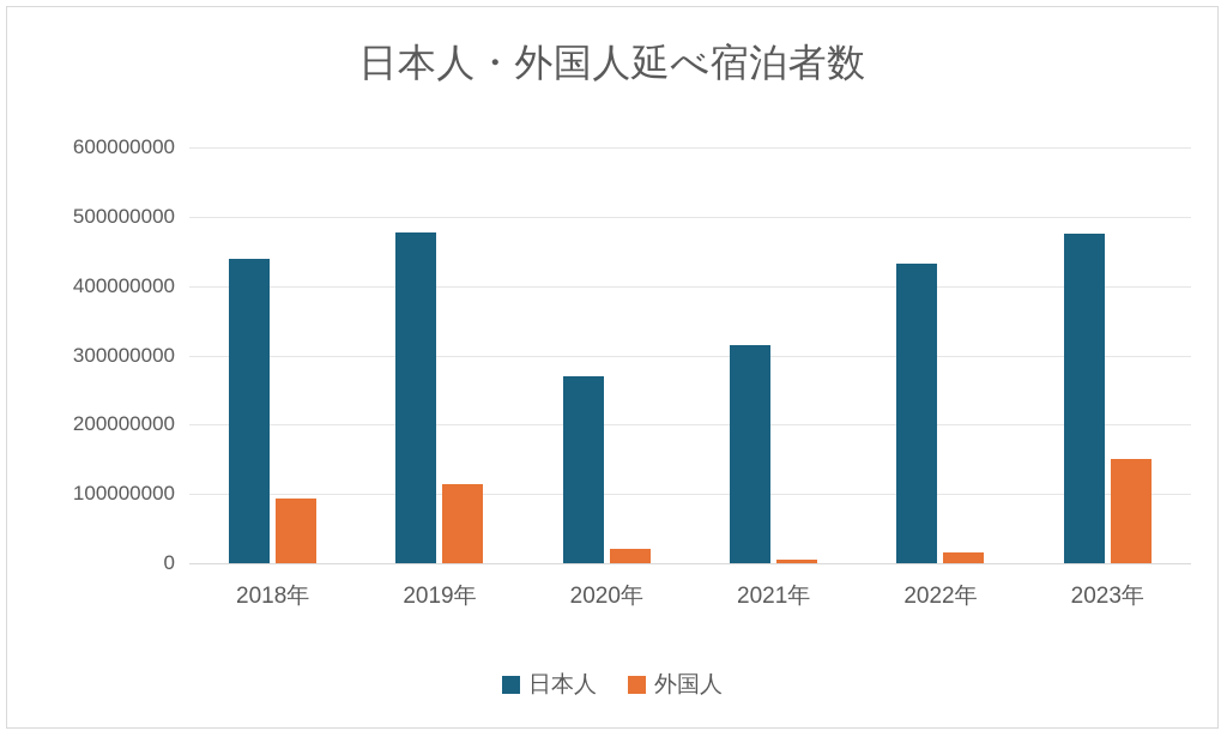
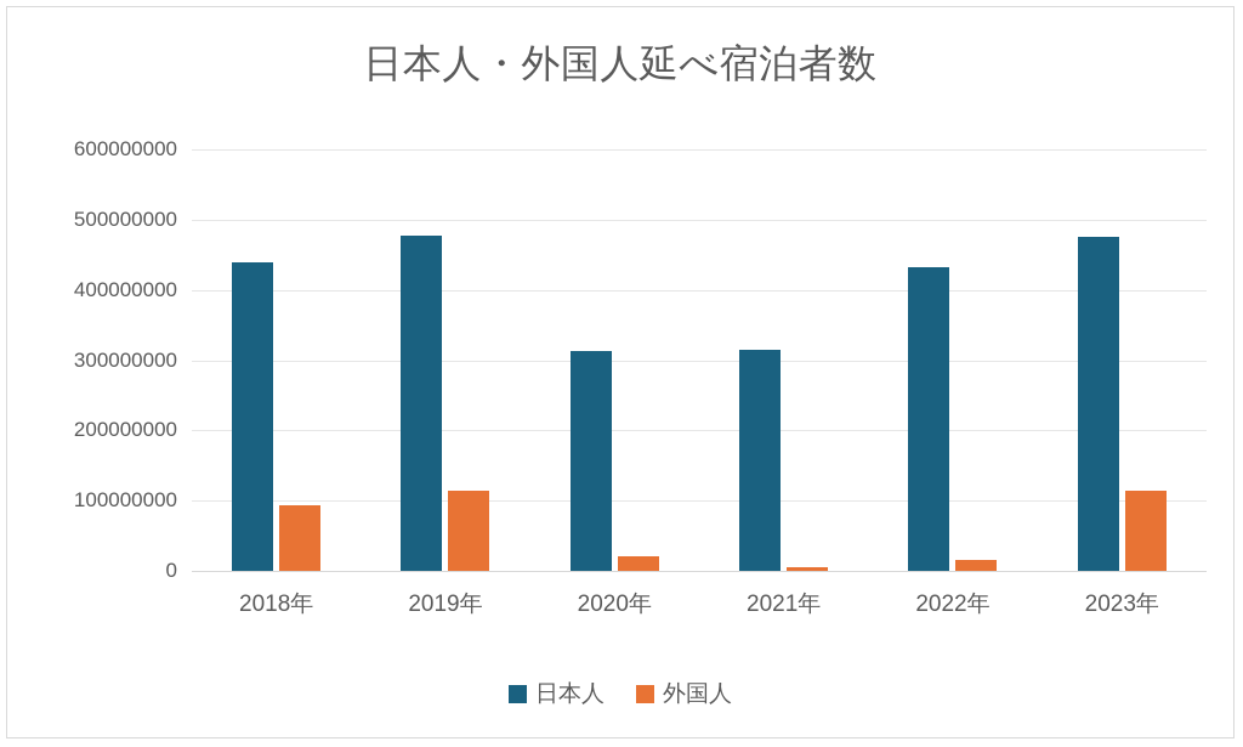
日本人/2020年: 270000000 -> 310000000
外国人/2023年: 150000000 -> 110000000
